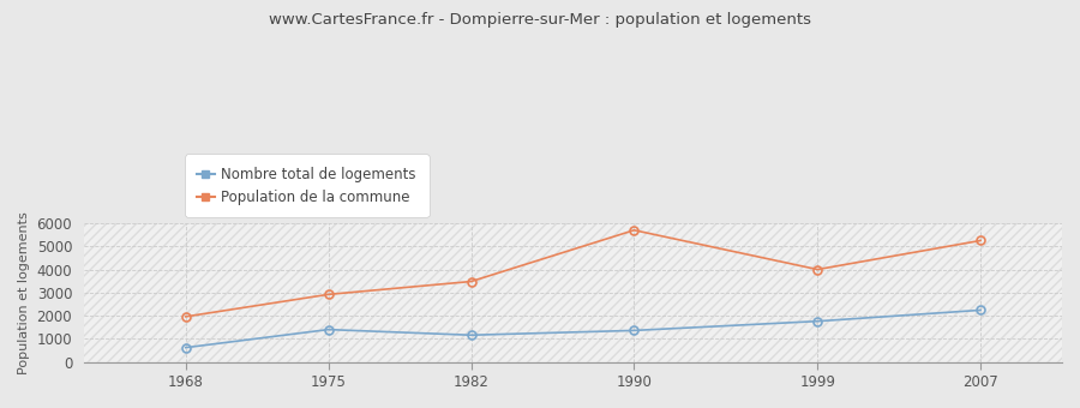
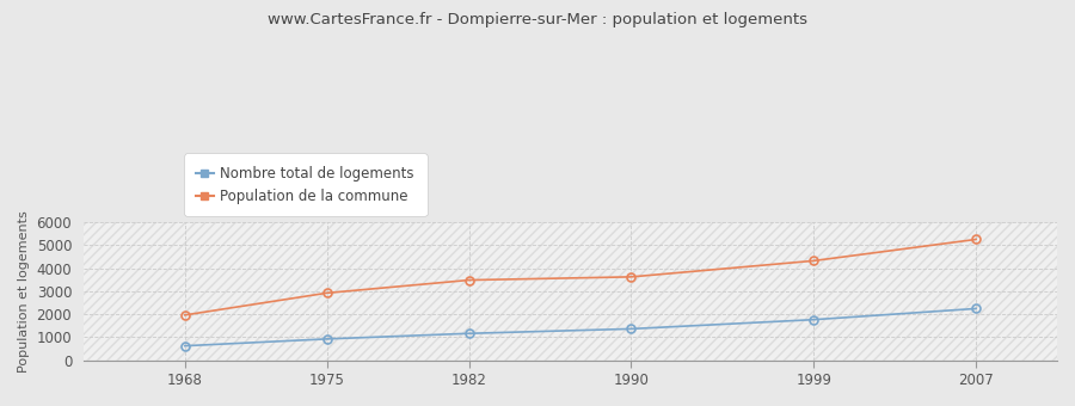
Nombre total de logements/1975: 1400 -> 900
Population de la commune/1990: 5700 -> 3600
Population de la commune/1999: 4000 -> 4300
